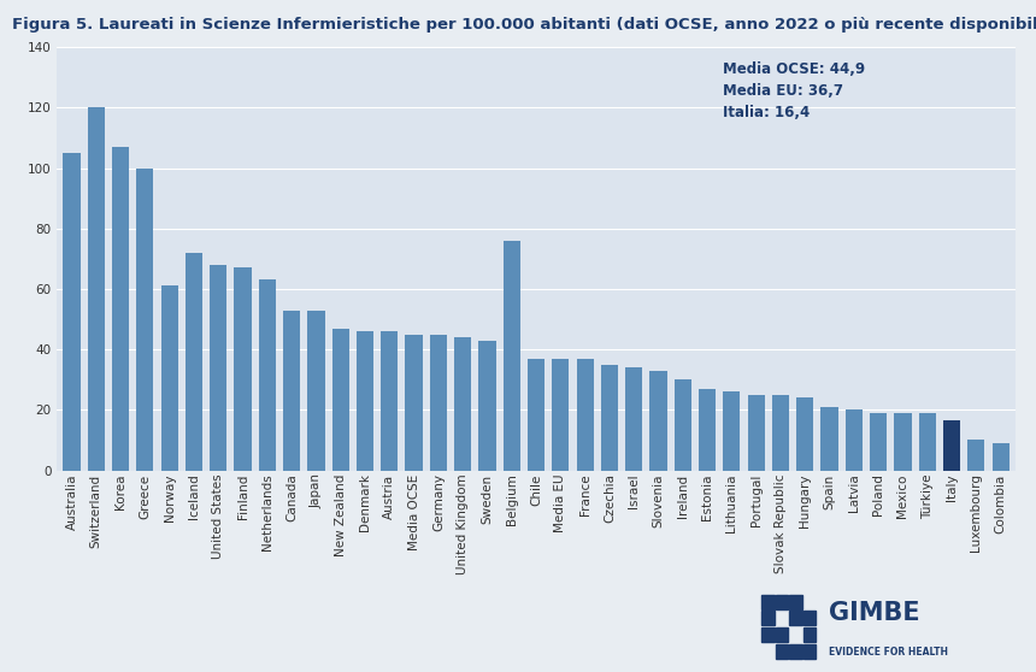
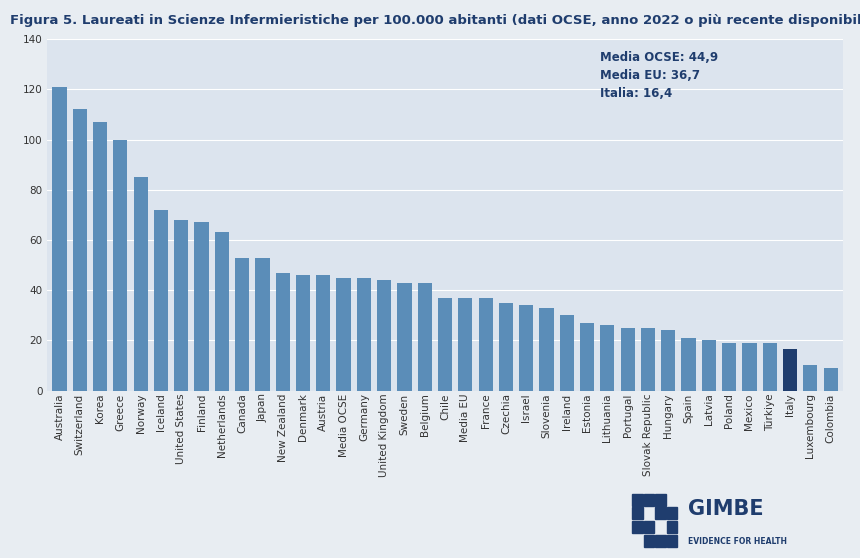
Australia: 105.0 -> 121.0
Switzerland: 120.0 -> 112.0
Norway: 61.0 -> 85.0
Belgium: 76.0 -> 43.0
